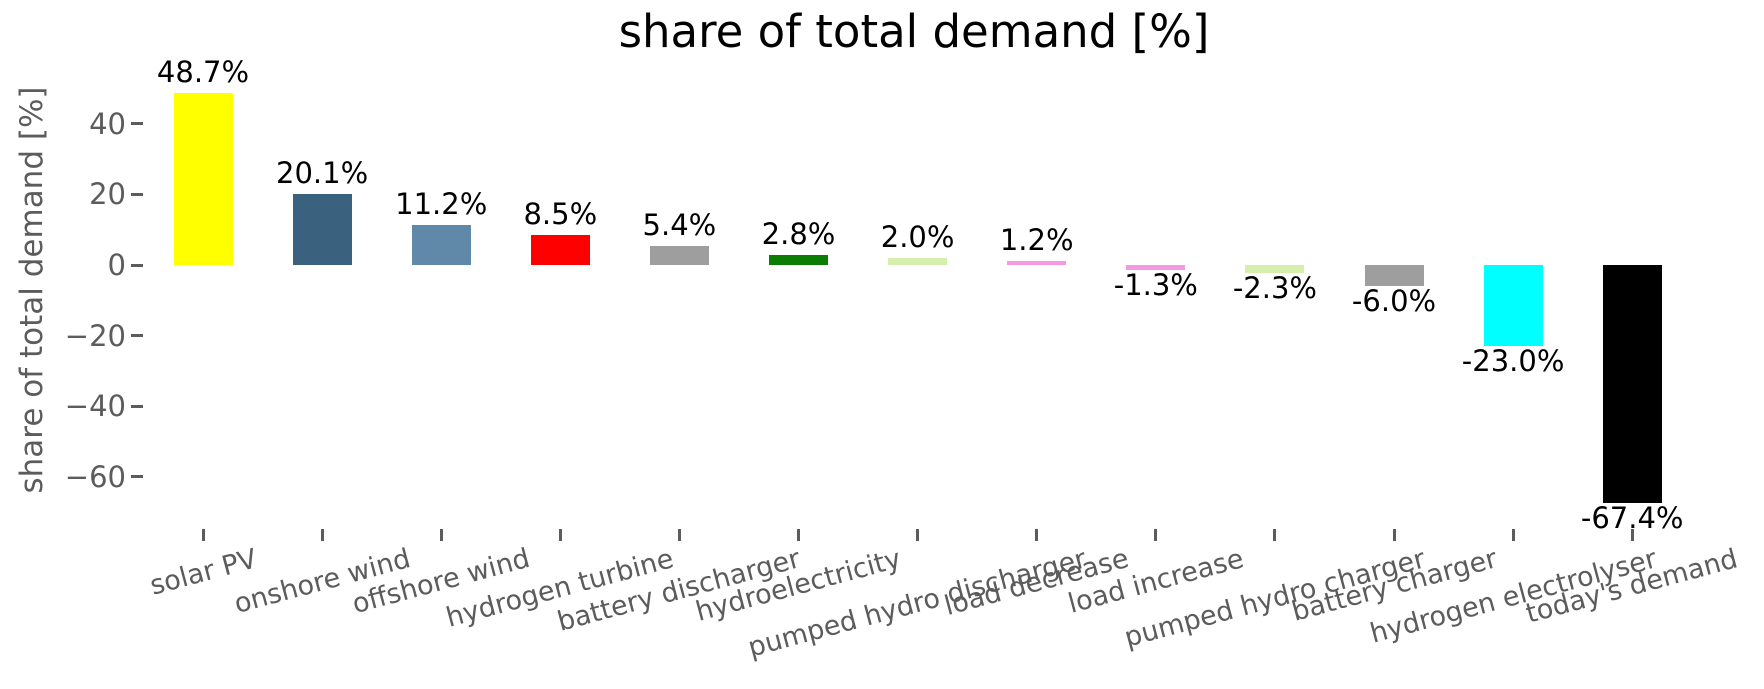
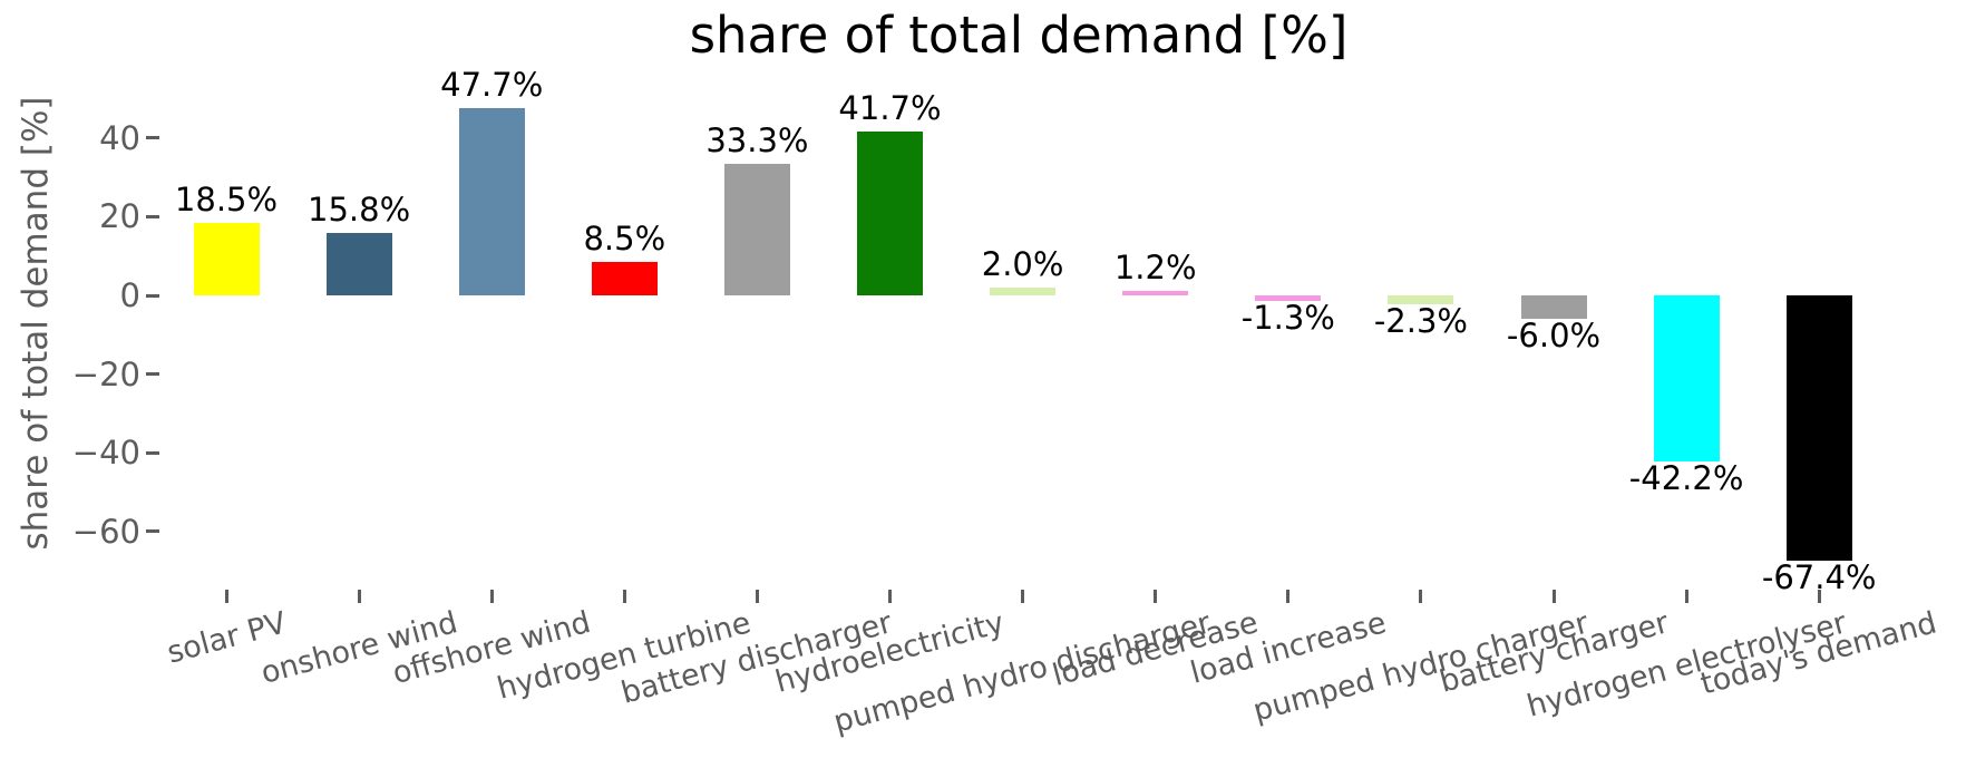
solar PV: 48.7% -> 18.5%
onshore wind: 20.1% -> 15.8%
offshore wind: 11.2% -> 47.7%
battery discharger: 5.4% -> 33.3%
hydroelectricity: 2.8% -> 41.7%
hydrogen electrolyser: -23.0% -> -42.2%
